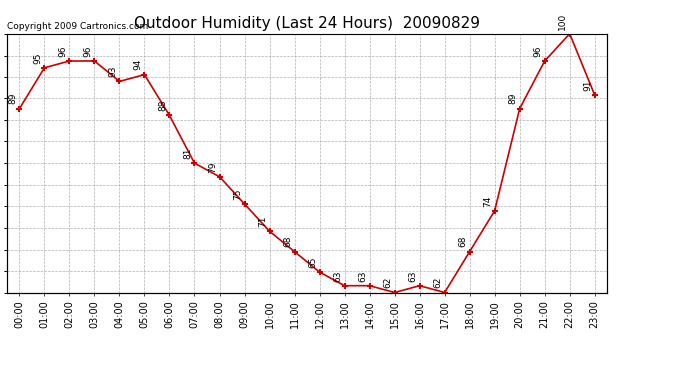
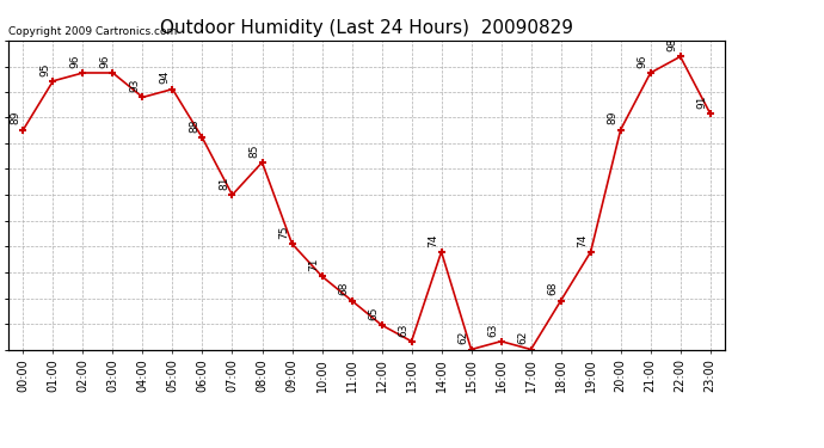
08:00: 79 -> 85
14:00: 63 -> 74
22:00: 100 -> 98
